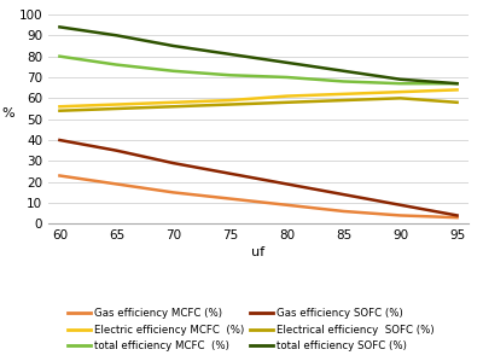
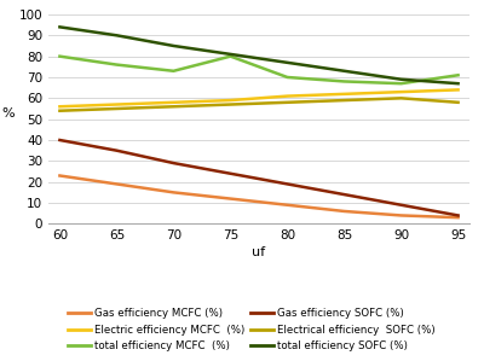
total efficiency MCFC (%)/75: 71 -> 80
total efficiency MCFC (%)/95: 67 -> 71
